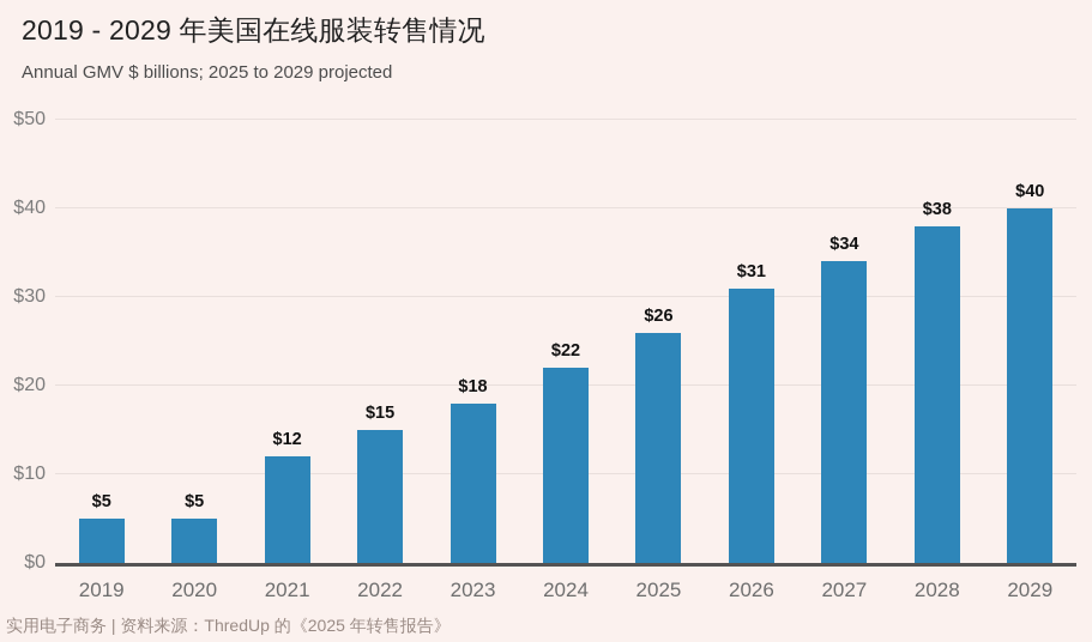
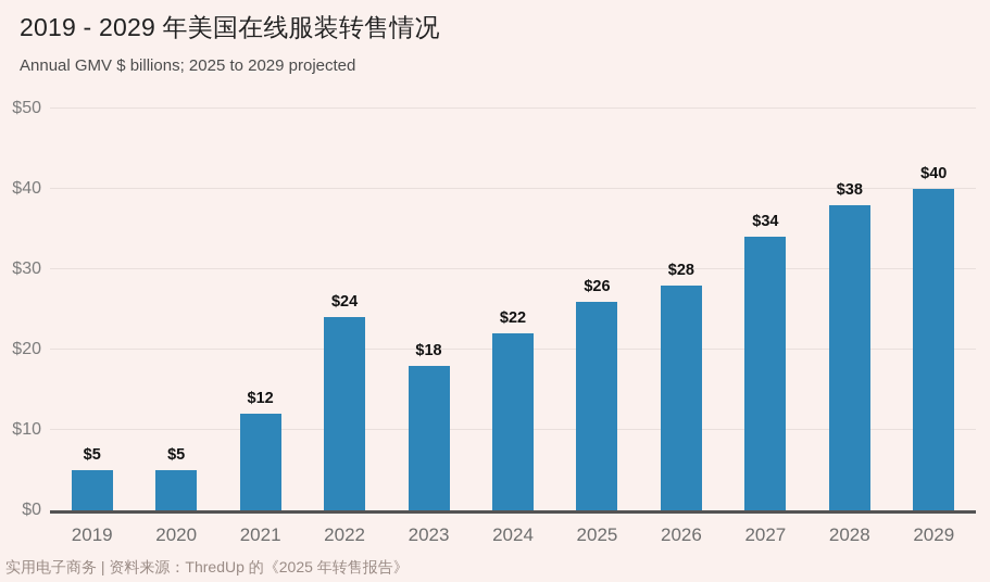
2022: $15 -> $24
2026: $31 -> $28
